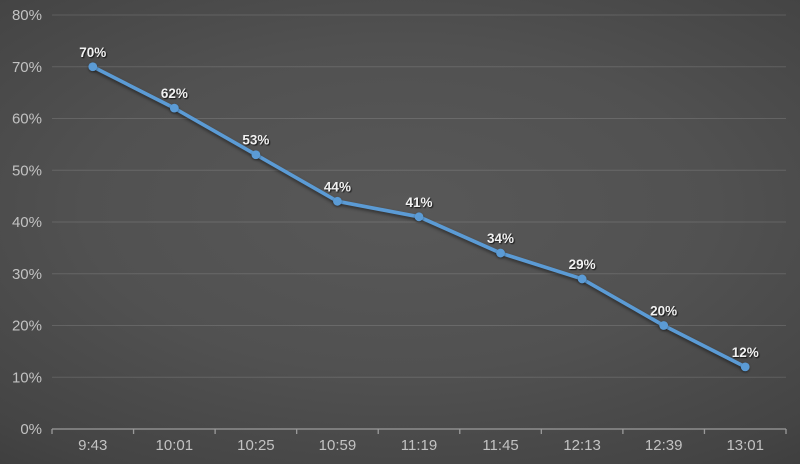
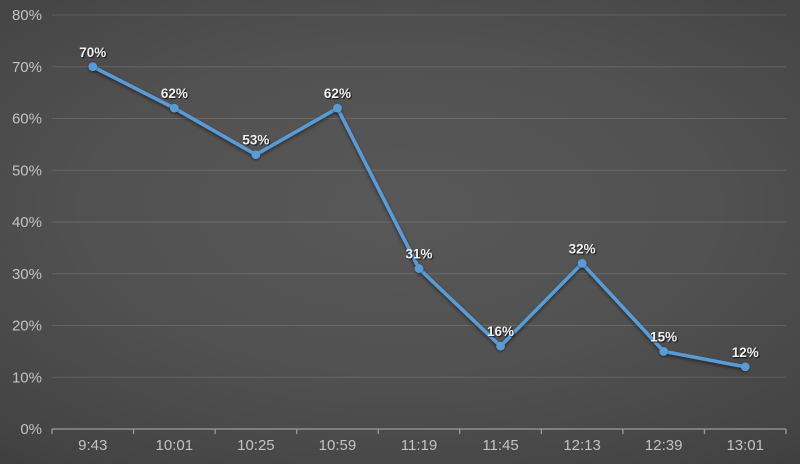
10:59: 44% -> 62%
11:19: 41% -> 31%
11:45: 34% -> 16%
12:13: 29% -> 32%
12:39: 20% -> 15%
